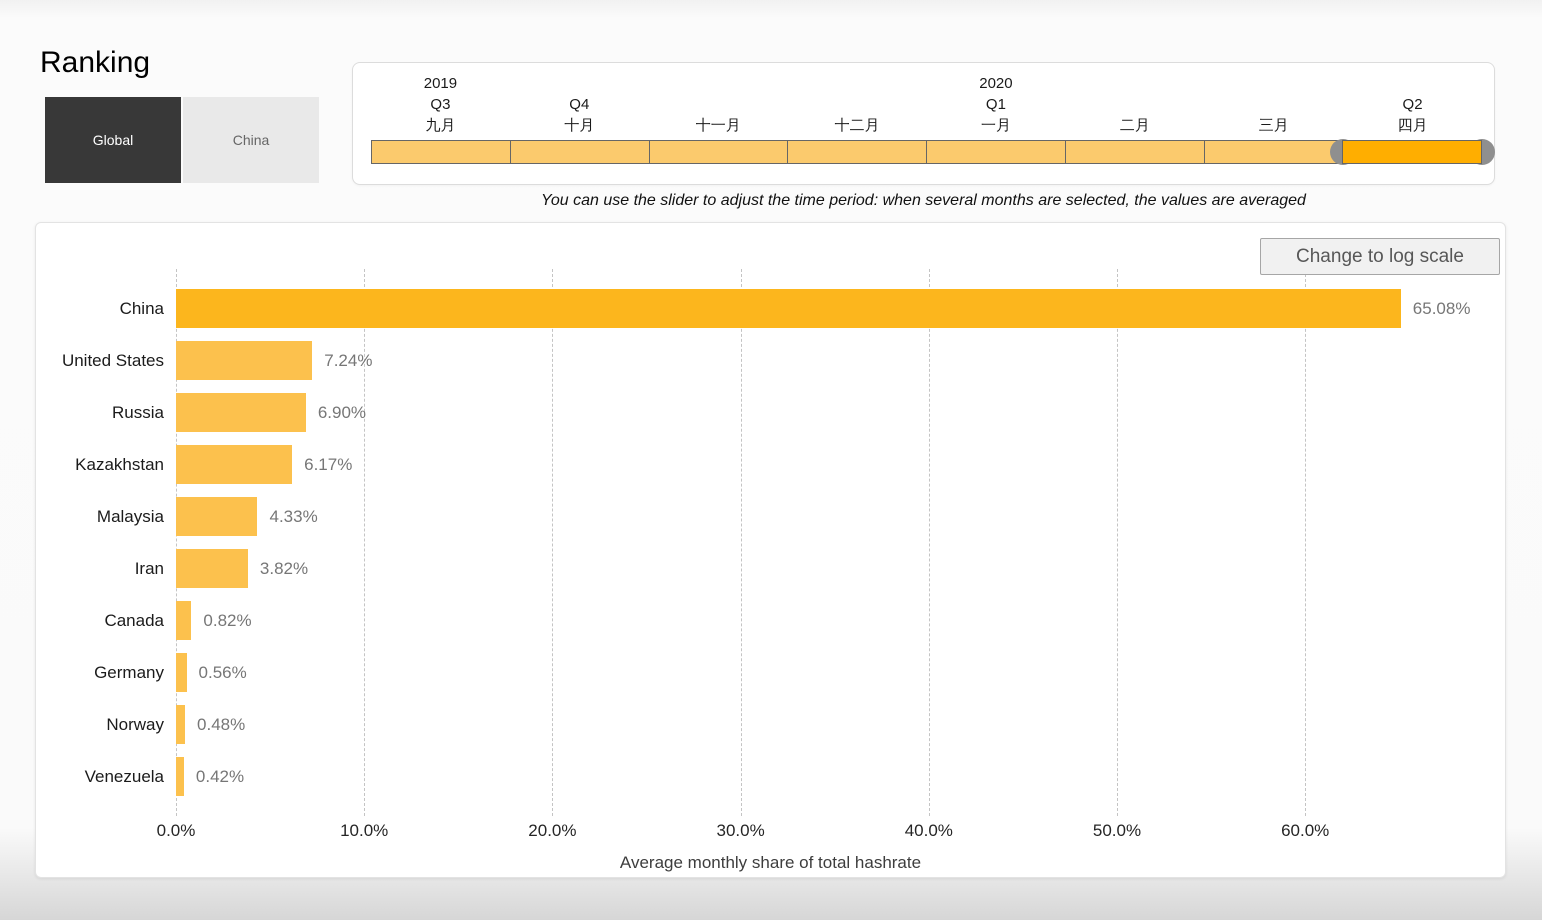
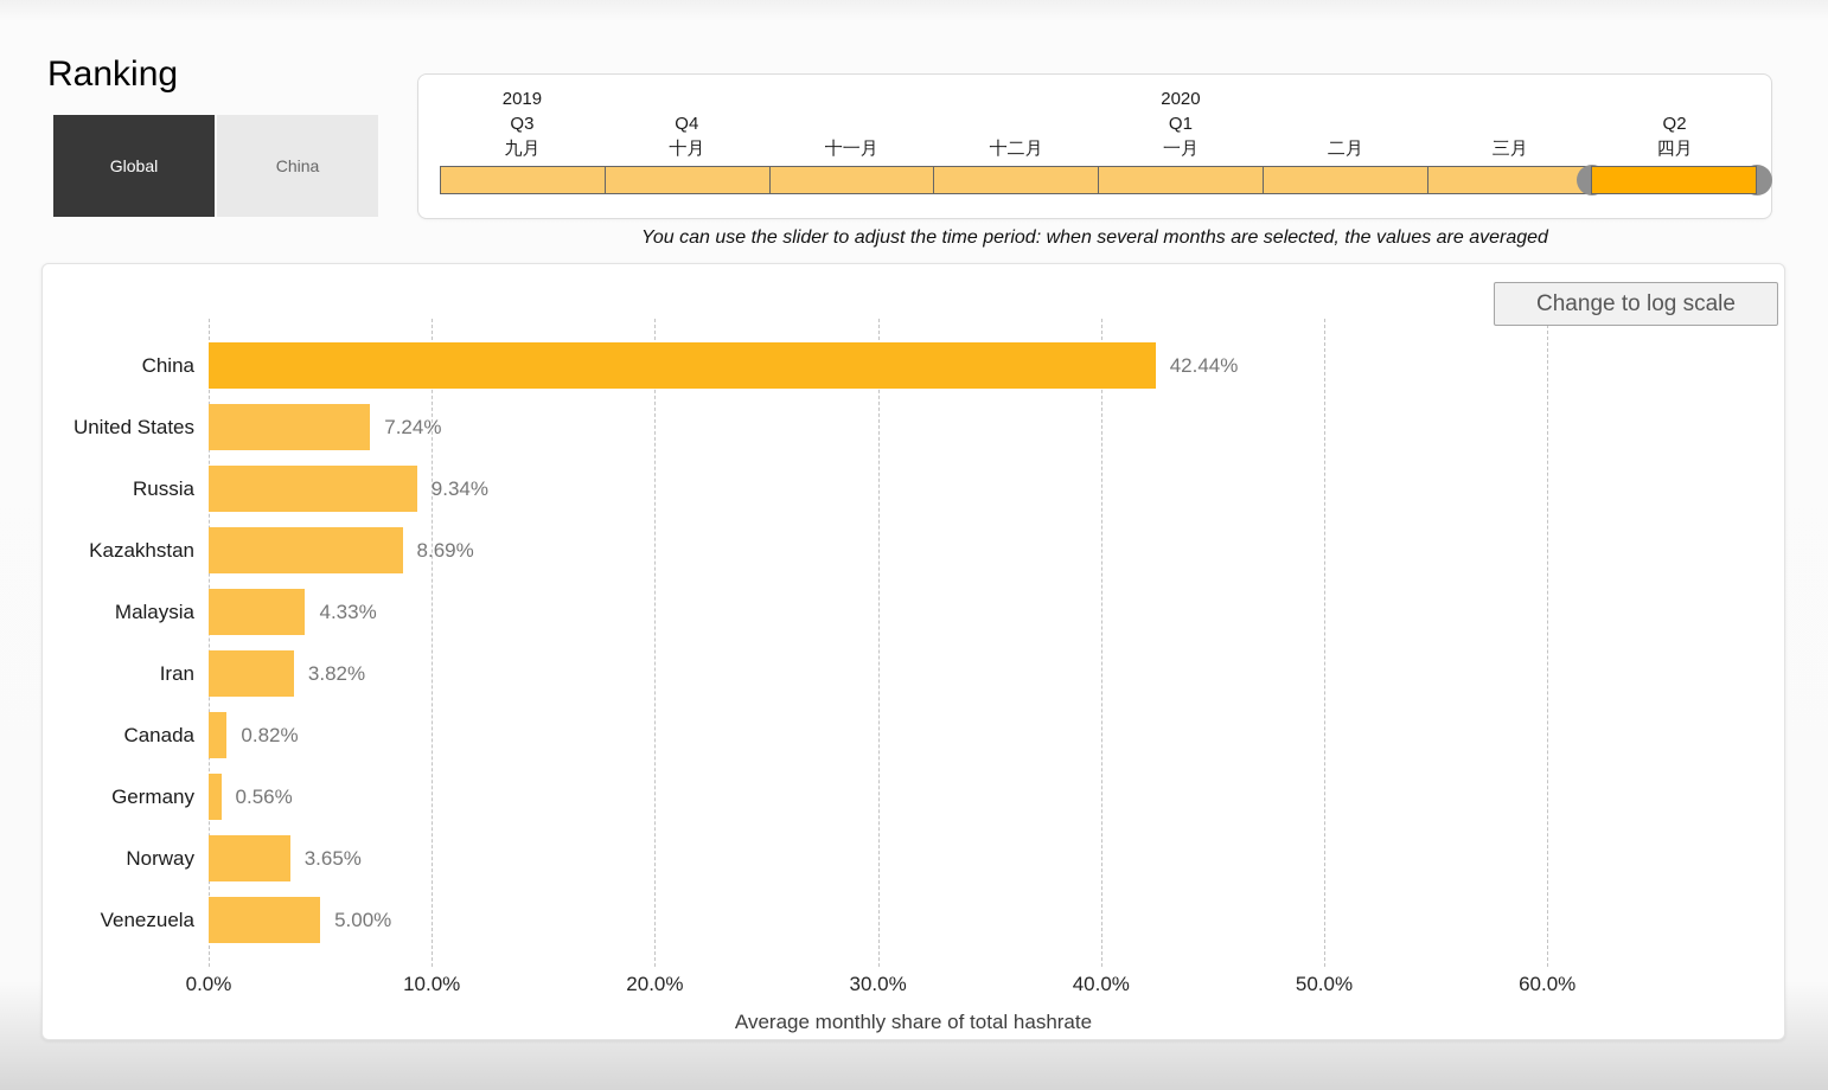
China: 65.08% -> 42.44%
Russia: 6.90% -> 9.34%
Kazakhstan: 6.17% -> 8.69%
Norway: 0.48% -> 3.65%
Venezuela: 0.42% -> 5.00%
